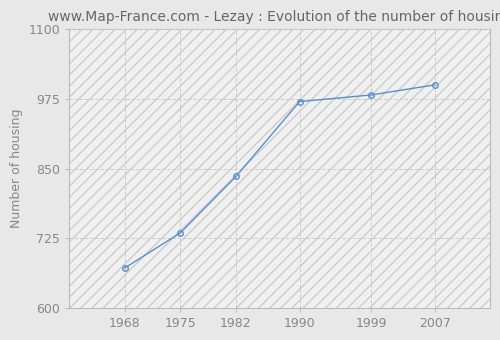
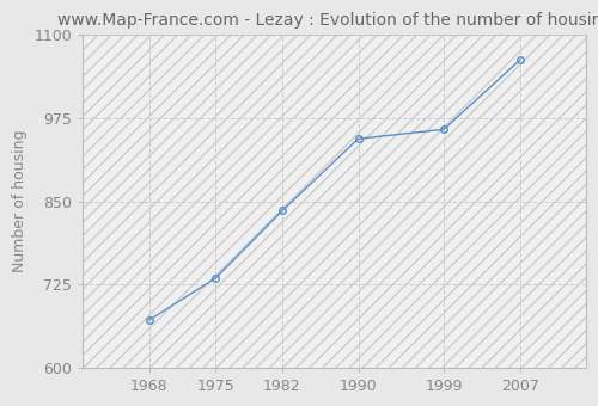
1990: 970 -> 944
1999: 982 -> 958
2007: 1000 -> 1062
